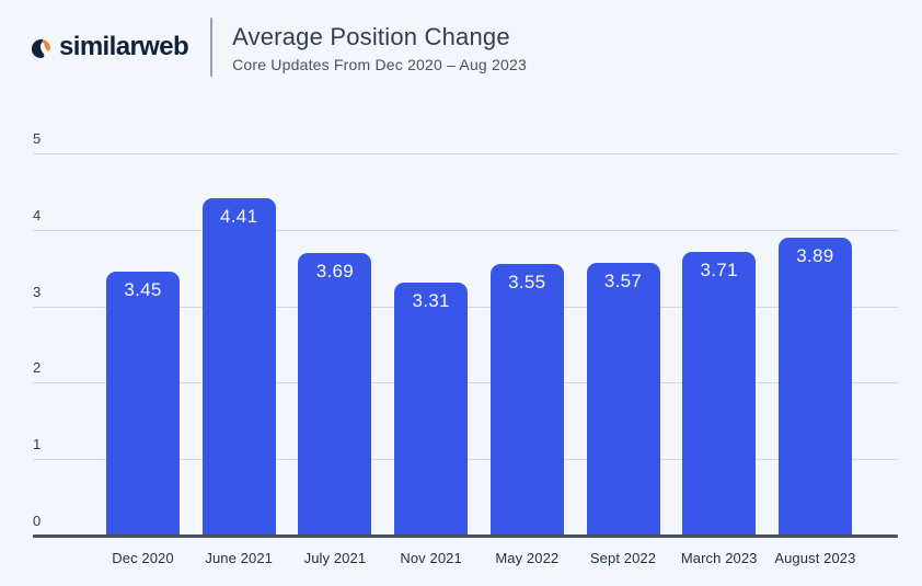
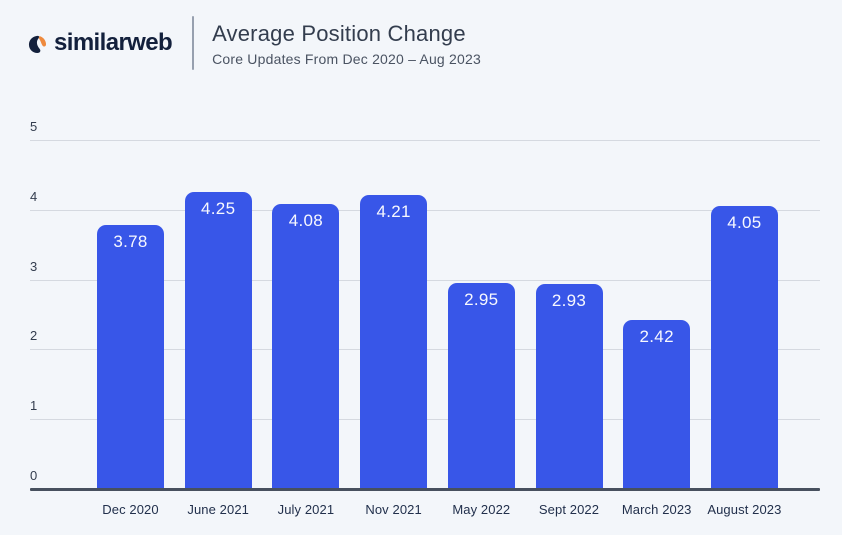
Dec 2020: 3.45 -> 3.78
June 2021: 4.41 -> 4.25
July 2021: 3.69 -> 4.08
Nov 2021: 3.31 -> 4.21
May 2022: 3.55 -> 2.95
Sept 2022: 3.57 -> 2.93
March 2023: 3.71 -> 2.42
August 2023: 3.89 -> 4.05
